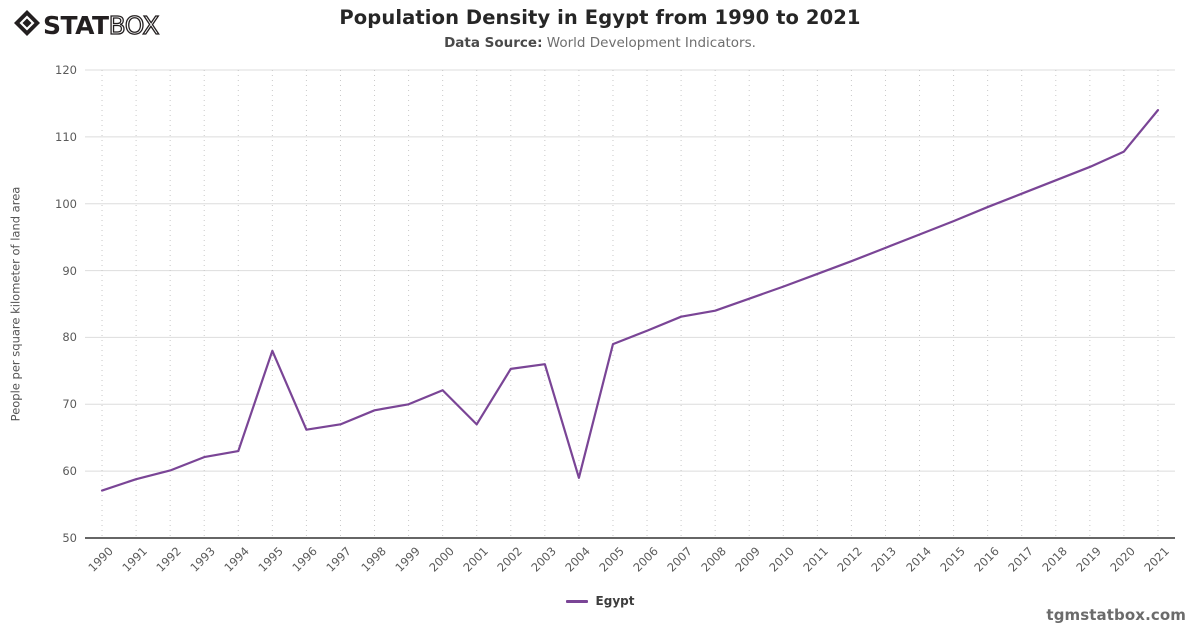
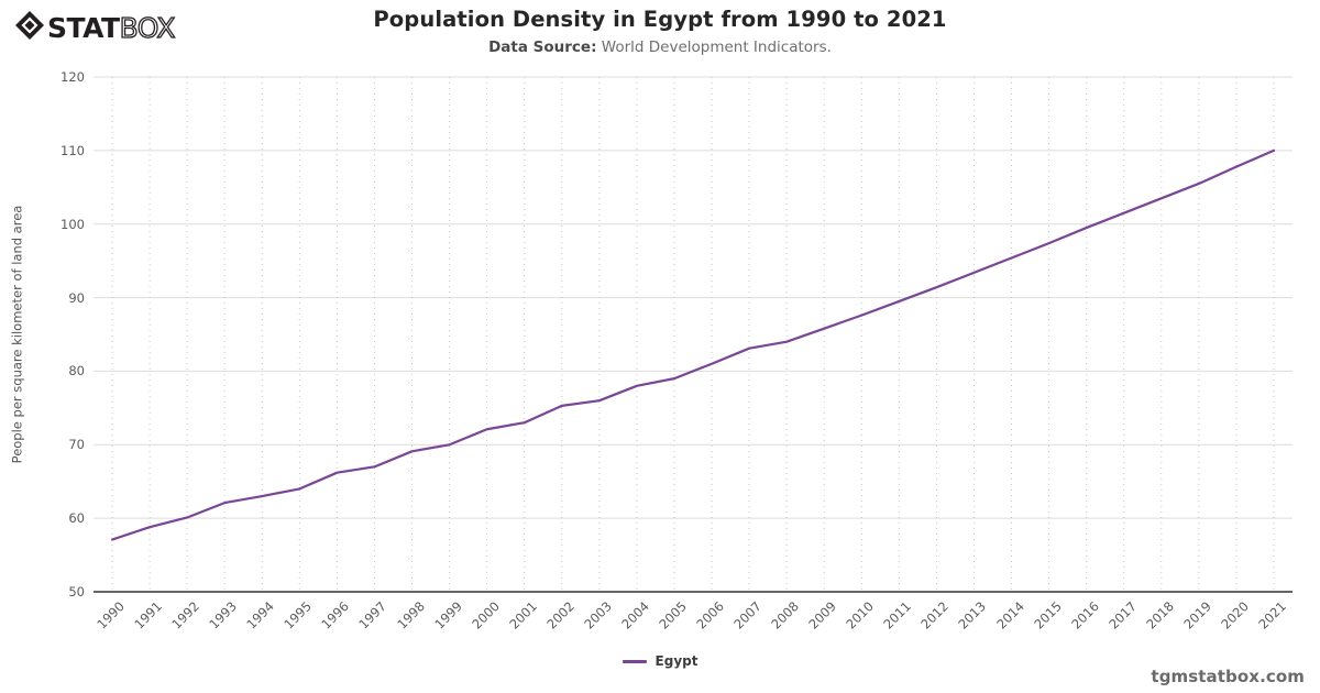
1995: 78 -> 64
2001: 67 -> 73
2004: 59 -> 78
2021: 114 -> 110
